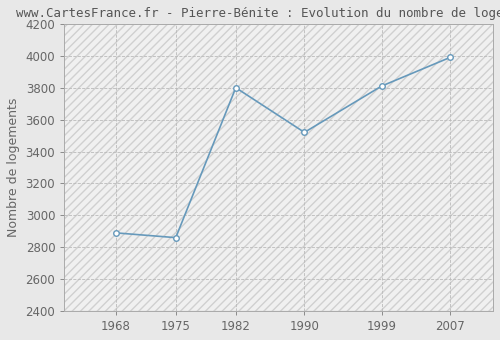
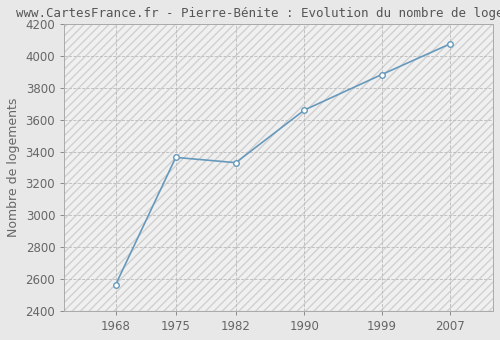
1968: 2890 -> 2570
1975: 2860 -> 3360
1982: 3800 -> 3330
1990: 3520 -> 3660
1999: 3810 -> 3880
2007: 3990 -> 4080
